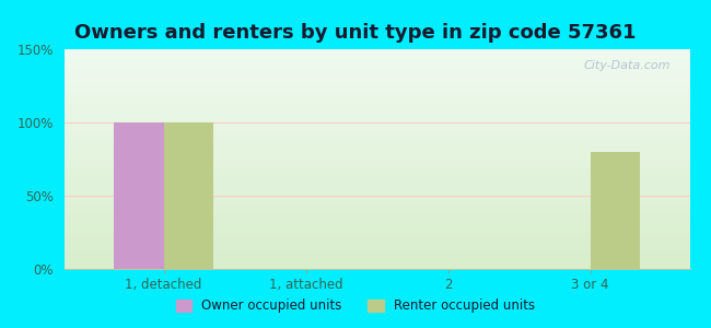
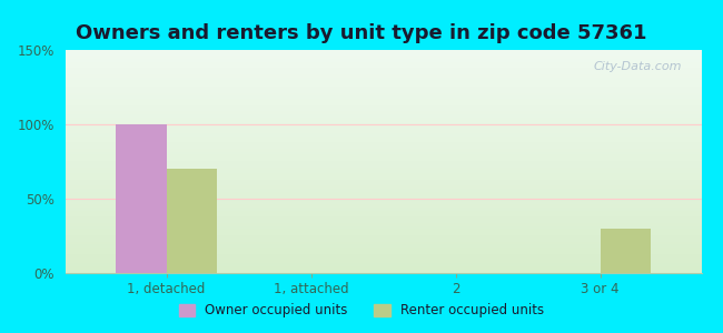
Renter occupied units/1, detached: 100% -> 70%
Renter occupied units/3 or 4: 80% -> 30%
